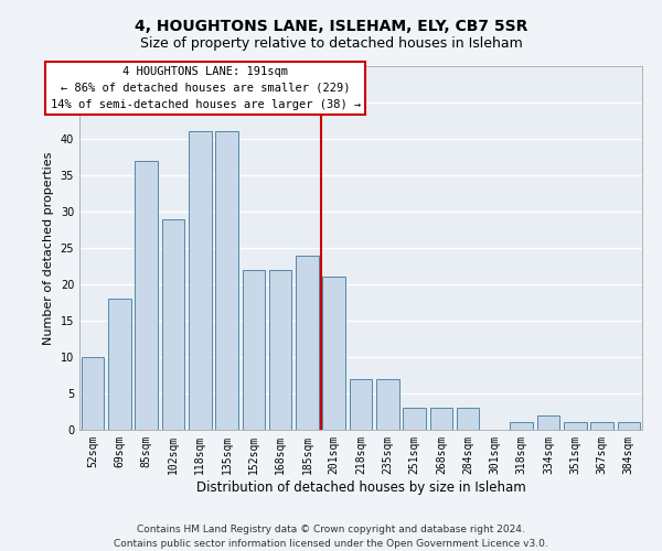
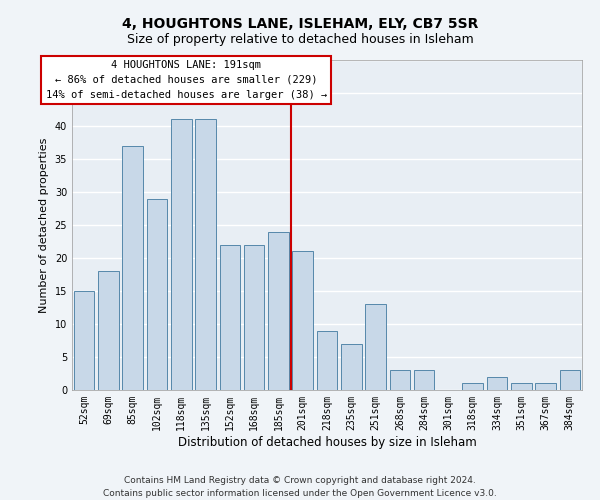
52sqm: 10 -> 15
218sqm: 7 -> 9
251sqm: 3 -> 13
384sqm: 1 -> 3
